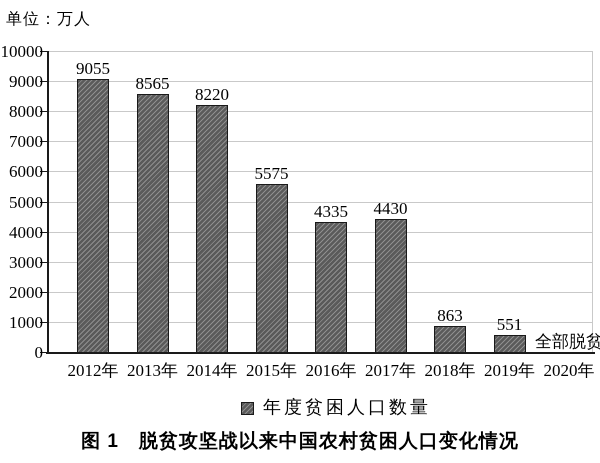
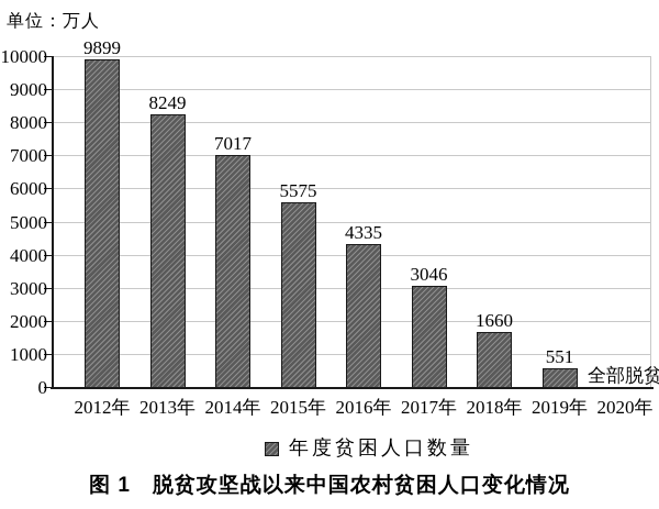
2012年: 9055 -> 9899
2013年: 8565 -> 8249
2014年: 8220 -> 7017
2017年: 4430 -> 3046
2018年: 863 -> 1660
